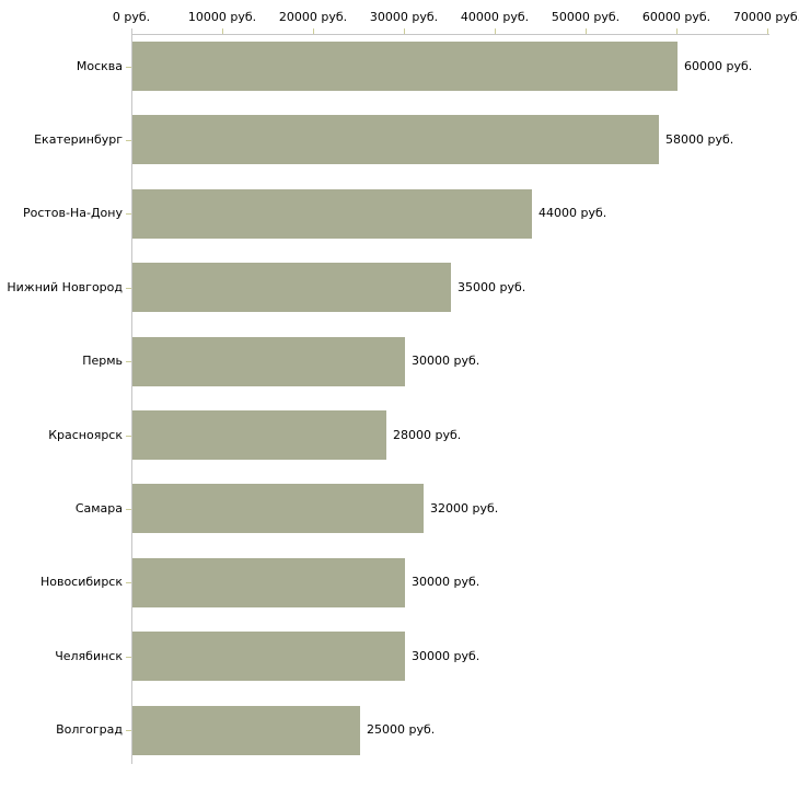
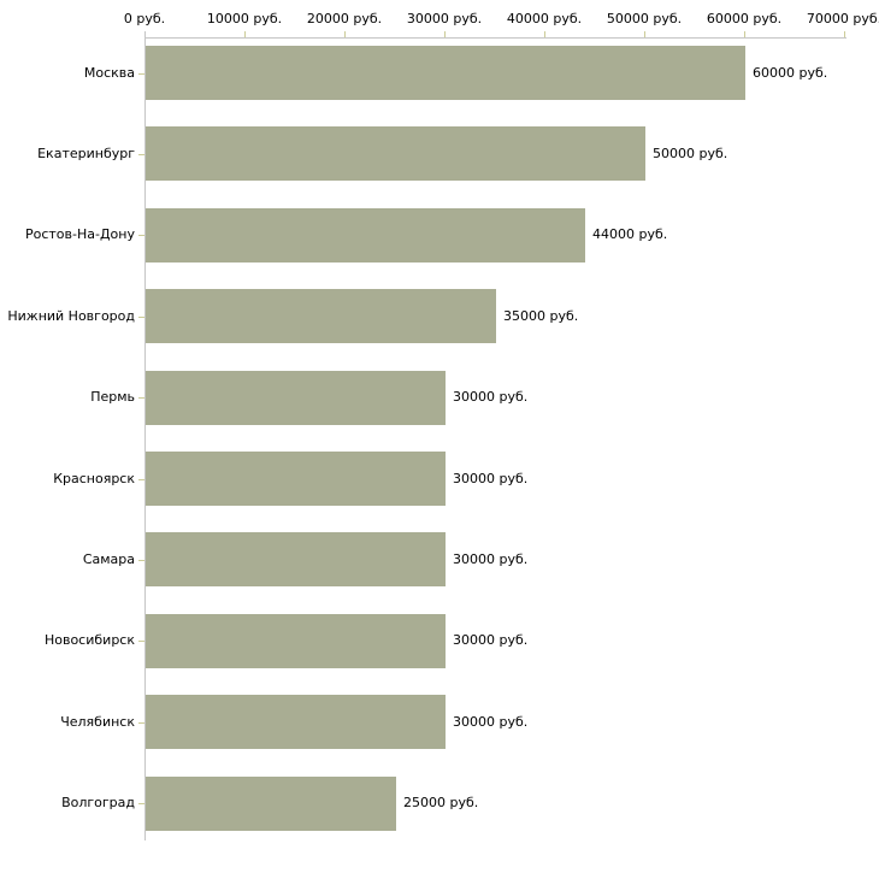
Екатеринбург: 58000 -> 50000
Красноярск: 28000 -> 30000
Самара: 32000 -> 30000
